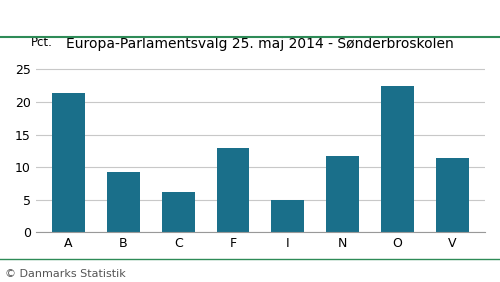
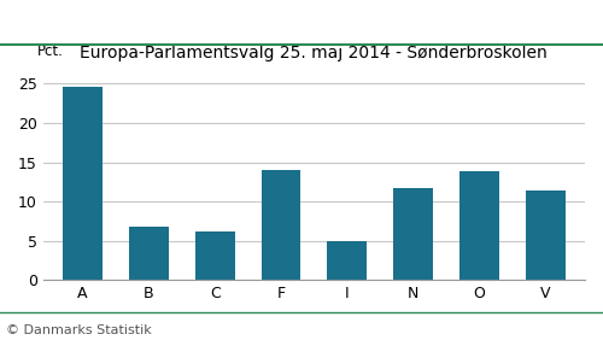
A: 21.4 -> 24.6
B: 9.3 -> 6.8
F: 13.0 -> 14.0
O: 22.4 -> 13.8
